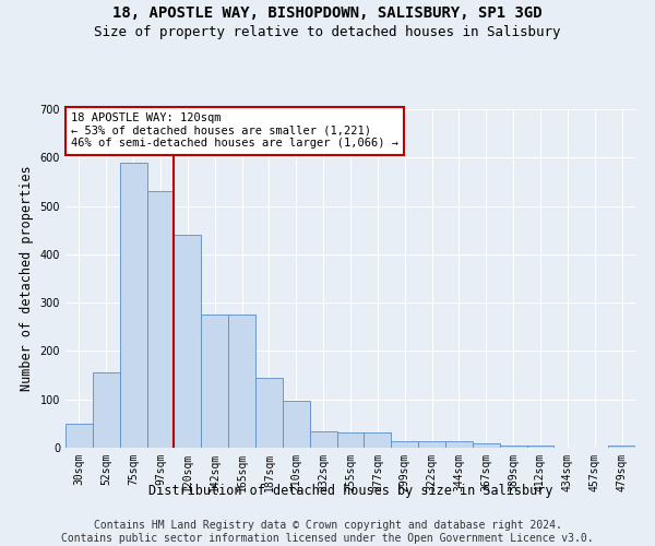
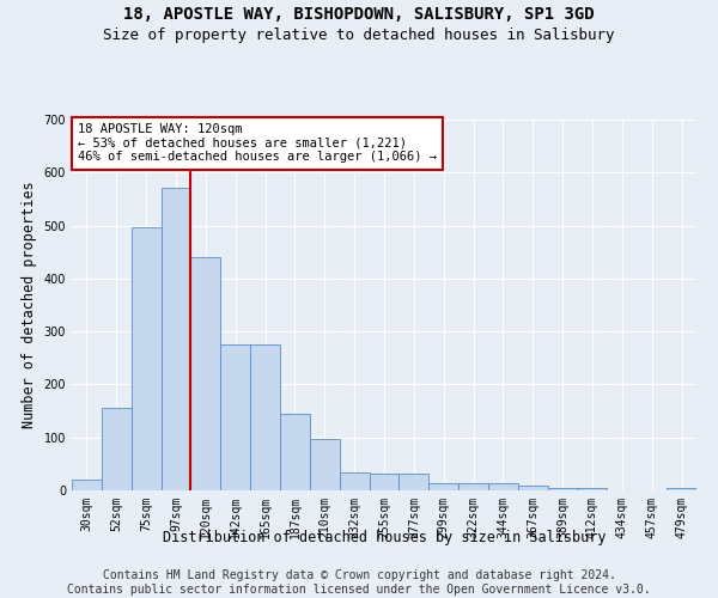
30sqm: 50 -> 20
75sqm: 590 -> 497
97sqm: 530 -> 572
